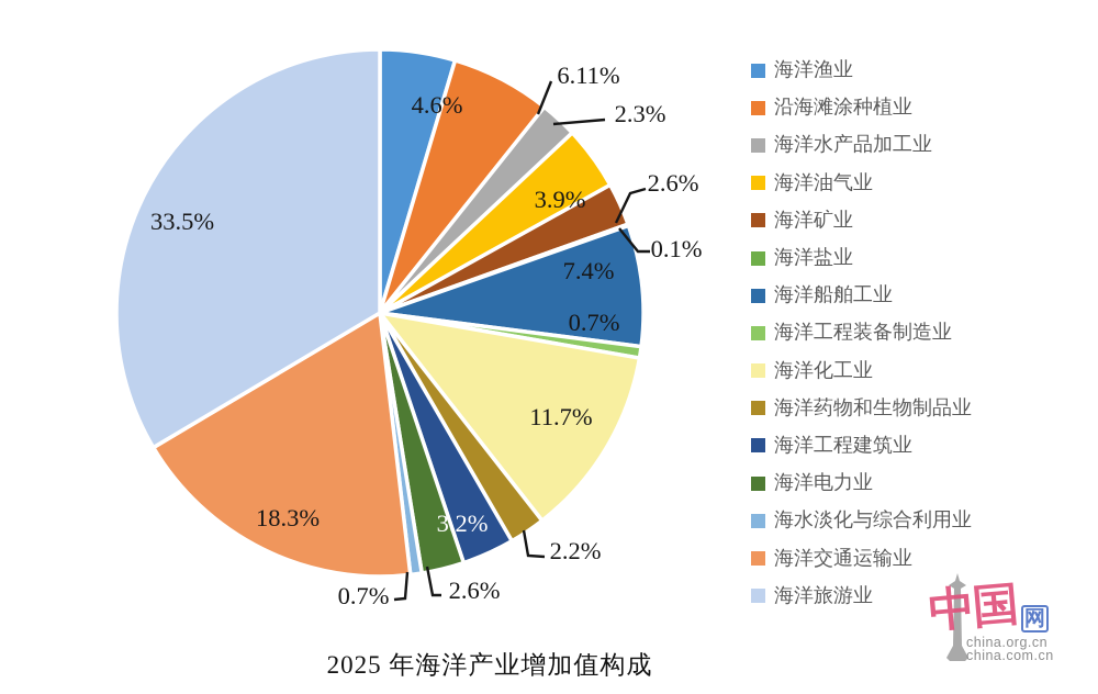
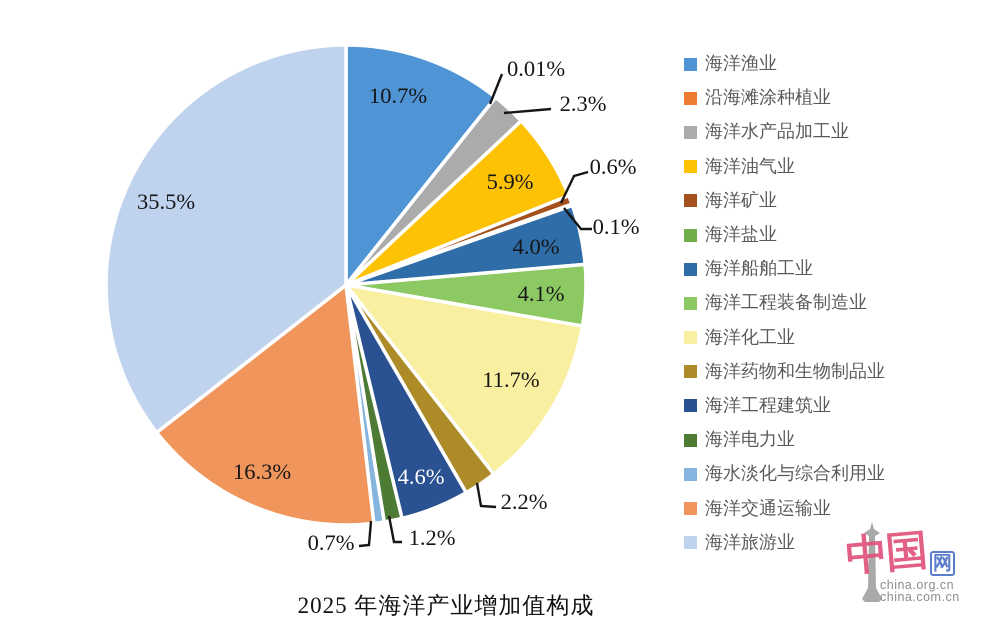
海洋渔业: 4.6% -> 10.7%
沿海滩涂种植业: 6.11% -> 0.01%
海洋油气业: 3.9% -> 5.9%
海洋矿业: 2.6% -> 0.6%
海洋船舶工业: 7.4% -> 4.0%
海洋工程装备制造业: 0.7% -> 4.1%
海洋工程建筑业: 3.2% -> 4.6%
海洋电力业: 2.6% -> 1.2%
海洋交通运输业: 18.3% -> 16.3%
海洋旅游业: 33.5% -> 35.5%
